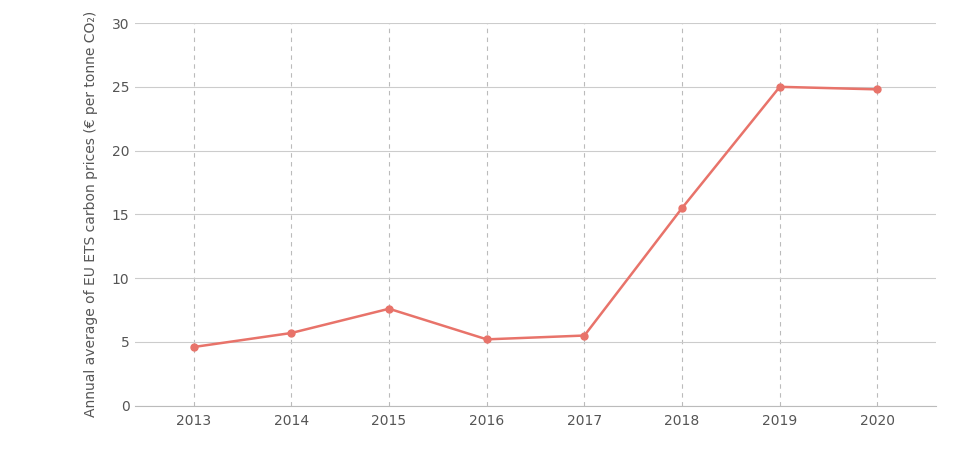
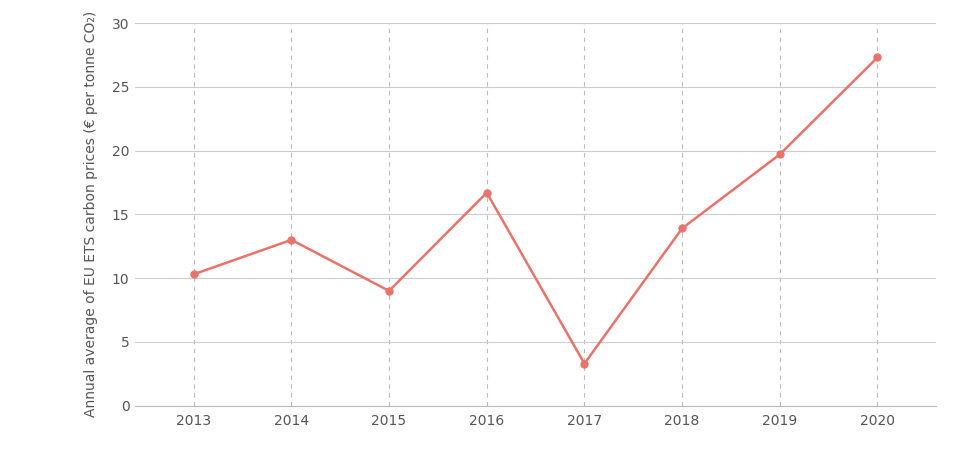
2013: 4.6 -> 10.3
2014: 5.7 -> 13.0
2015: 7.6 -> 9.0
2016: 5.2 -> 16.7
2017: 5.5 -> 3.3
2018: 15.5 -> 13.9
2019: 25.0 -> 19.7
2020: 24.8 -> 27.3
